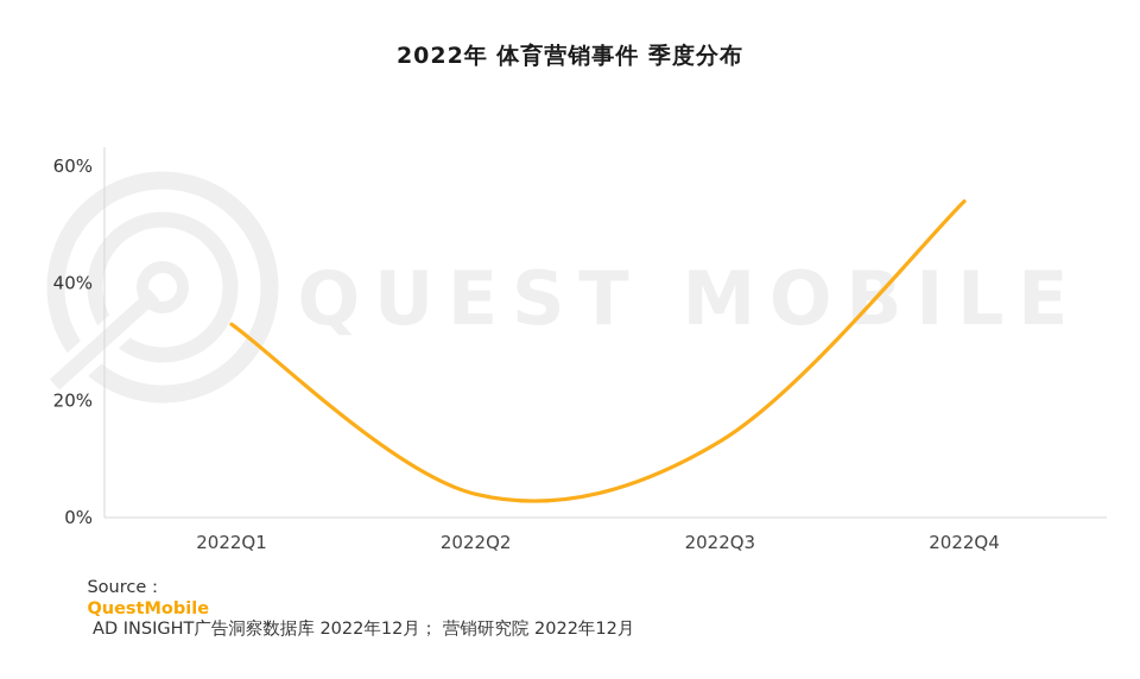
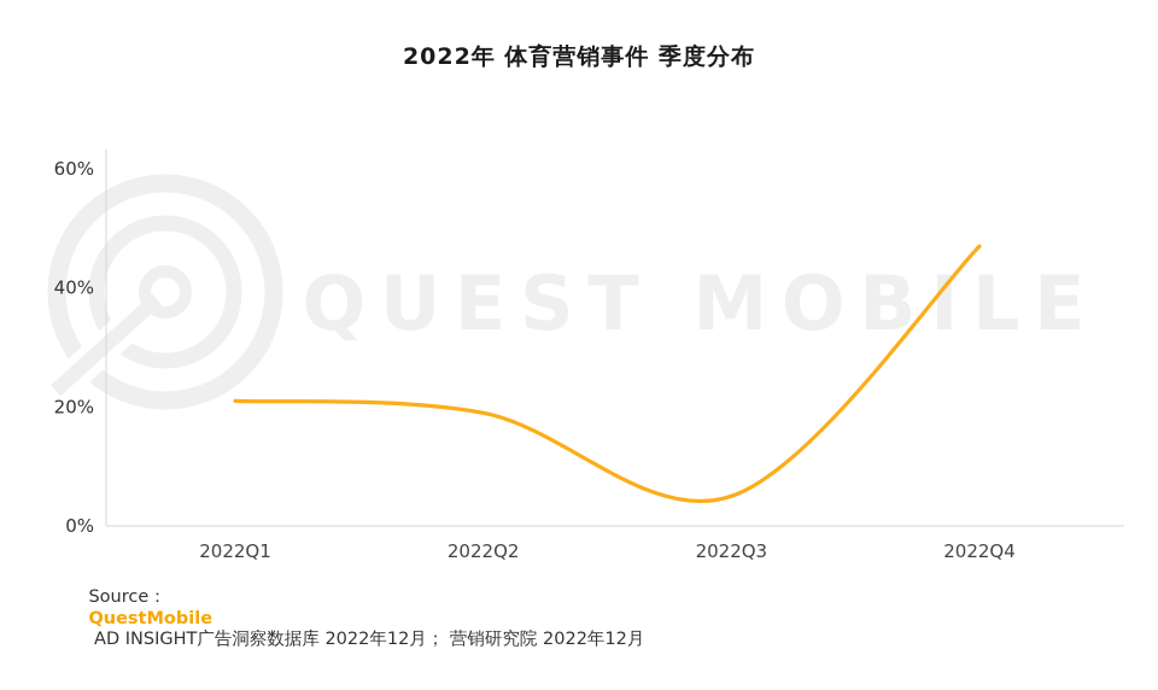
2022Q1: 33% -> 21%
2022Q2: 4% -> 19%
2022Q3: 13% -> 5%
2022Q4: 54% -> 47%
